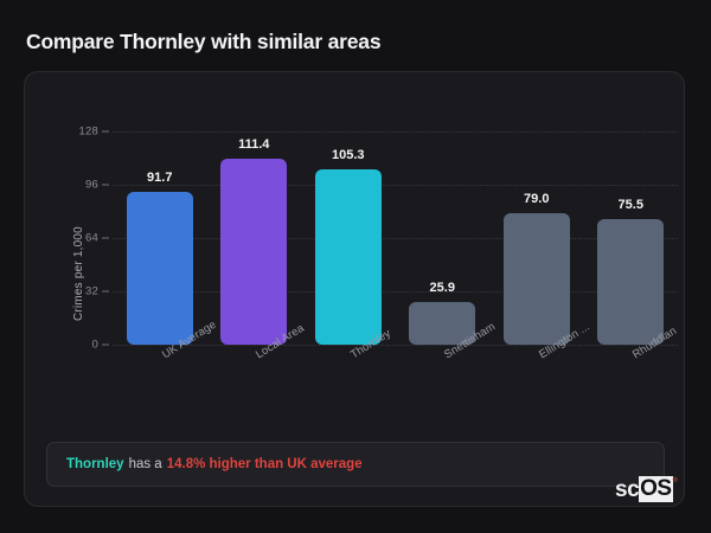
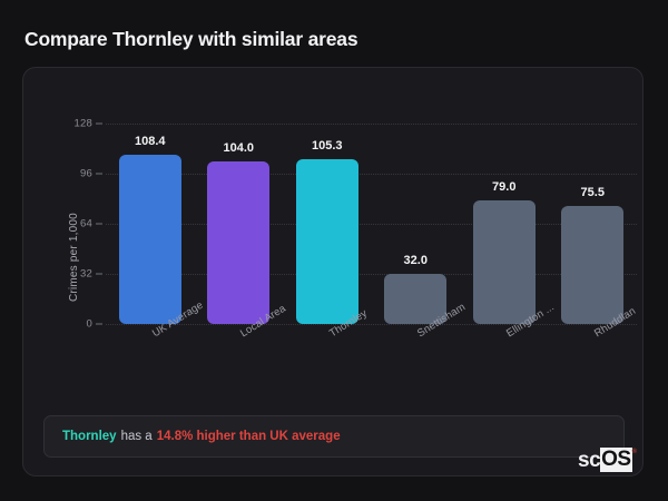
UK Average: 91.7 -> 108.4
Local Area: 111.4 -> 104.0
Snettisham: 25.9 -> 32.0
